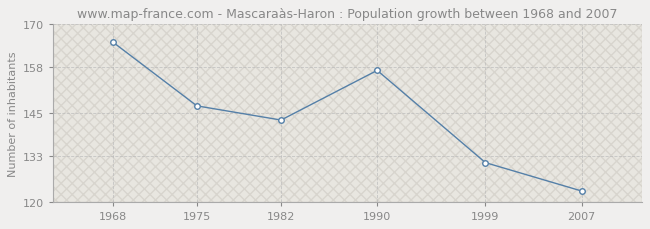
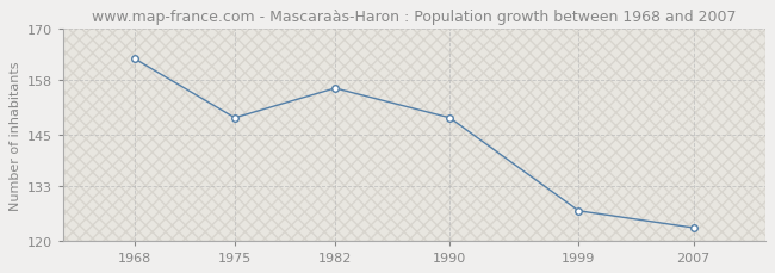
1968: 165 -> 163
1975: 147 -> 149
1982: 143 -> 156
1990: 157 -> 149
1999: 131 -> 127
